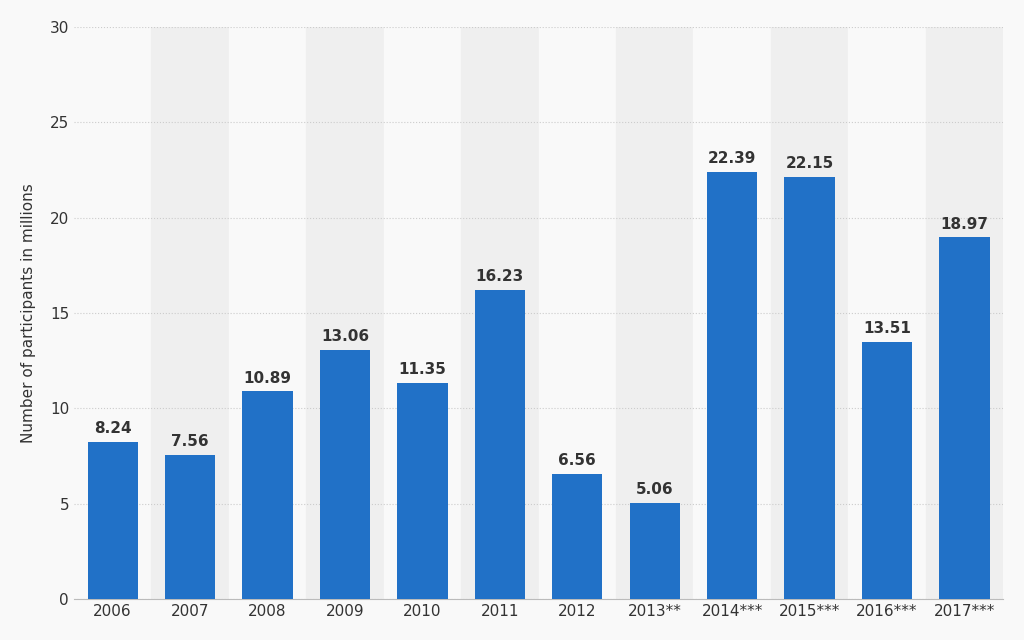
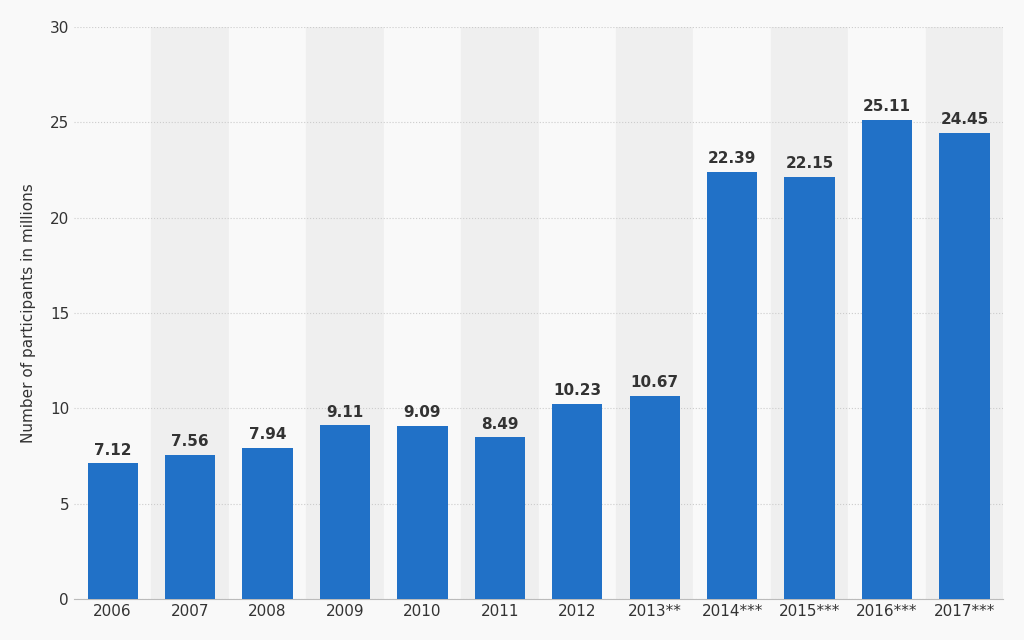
2006: 8.24 -> 7.12
2008: 10.89 -> 7.94
2009: 13.06 -> 9.11
2010: 11.35 -> 9.09
2011: 16.23 -> 8.49
2012: 6.56 -> 10.23
2013**: 5.06 -> 10.67
2016***: 13.51 -> 25.11
2017***: 18.97 -> 24.45
